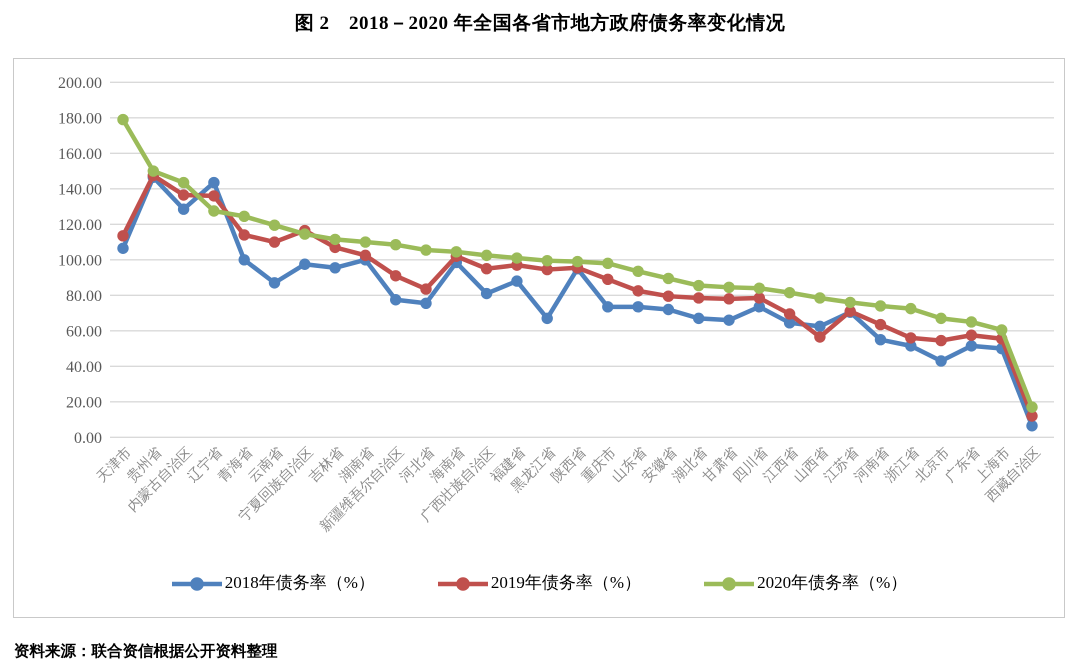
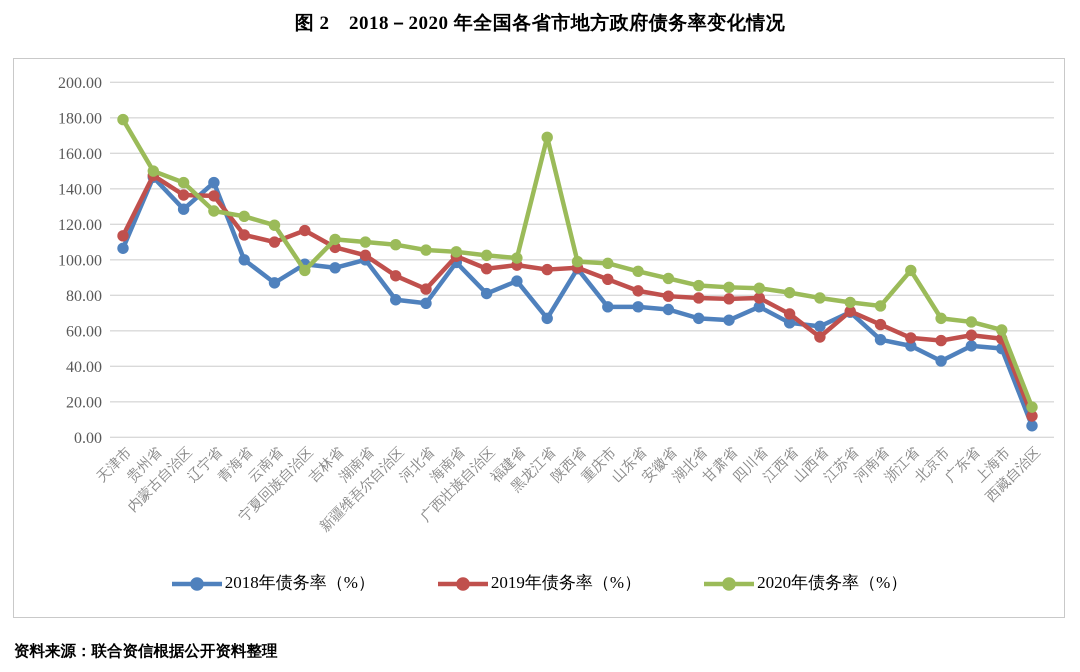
2020年债务率（%）/宁夏回族自治区: 114 -> 94
2020年债务率（%）/黑龙江省: 100 -> 169
2020年债务率（%）/浙江省: 72 -> 94
